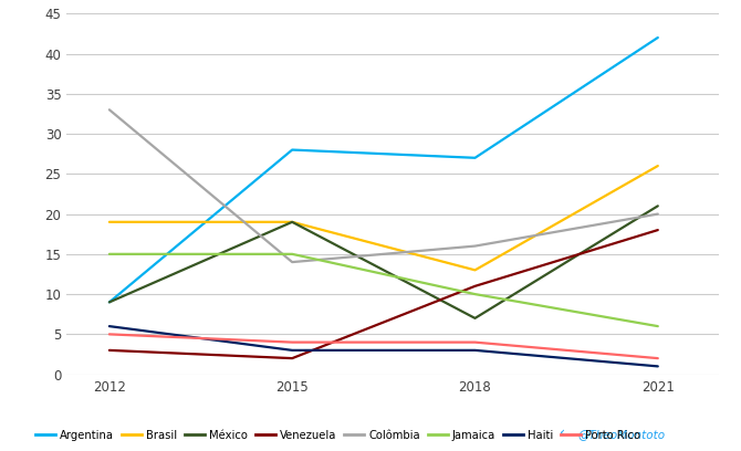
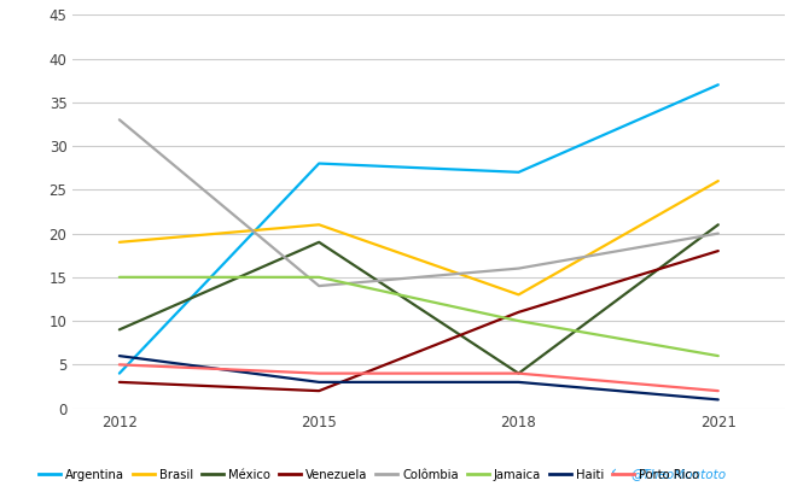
Argentina/2012: 9 -> 4
Brasil/2015: 19 -> 21
México/2018: 7 -> 4
Argentina/2021: 42 -> 37
